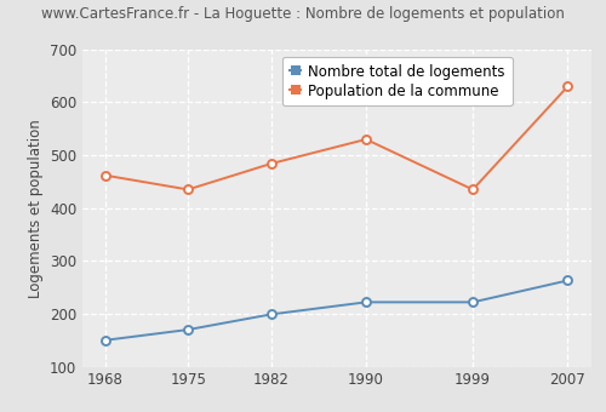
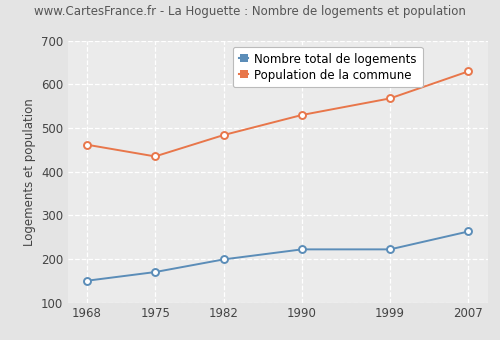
Population de la commune/1999: 435 -> 568
